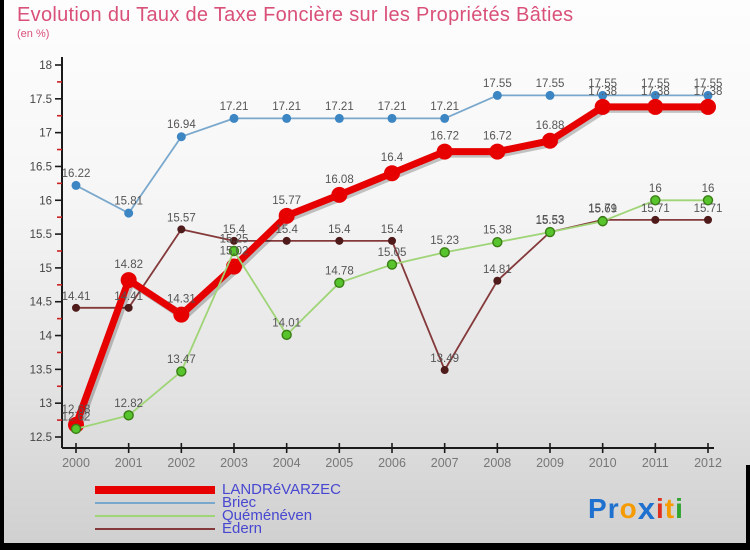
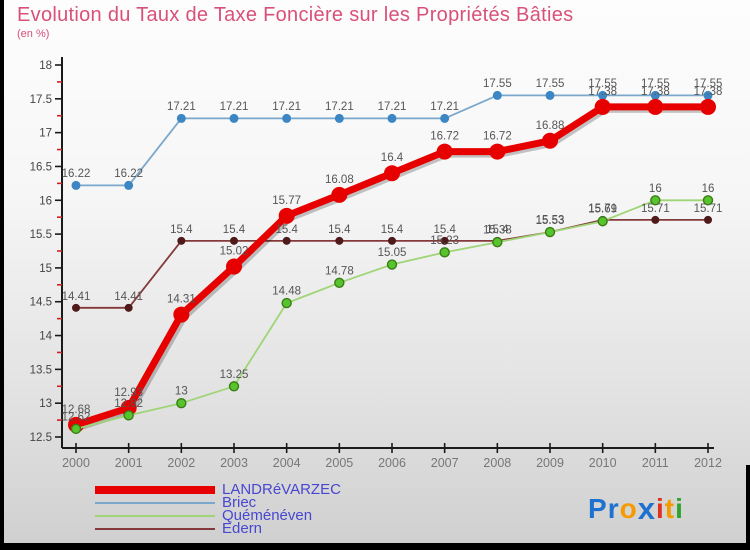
LANDRéVARZEC/2001: 14.82 -> 12.93
Briec/2001: 15.81 -> 16.22
Briec/2002: 16.94 -> 17.21
Quéménéven/2002: 13.47 -> 13
Edern/2002: 15.57 -> 15.4
Quéménéven/2003: 15.25 -> 13.25
Quéménéven/2004: 14.01 -> 14.48
Edern/2007: 13.49 -> 15.4
Edern/2008: 14.81 -> 15.4
